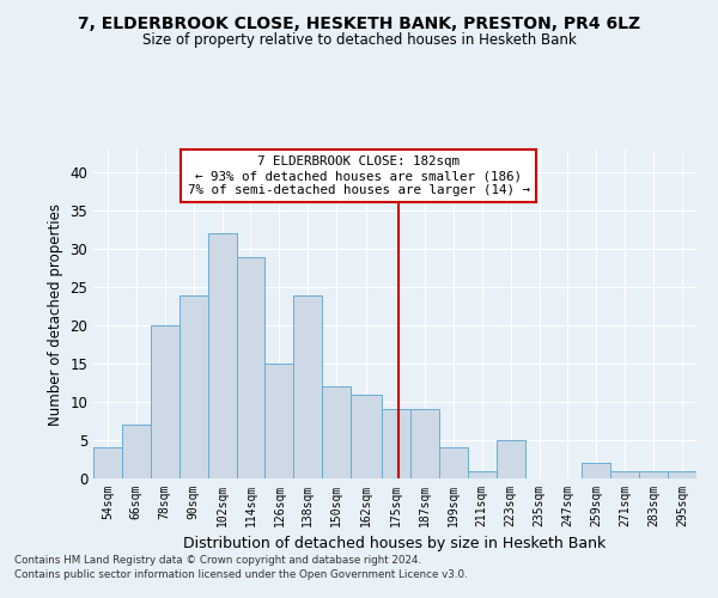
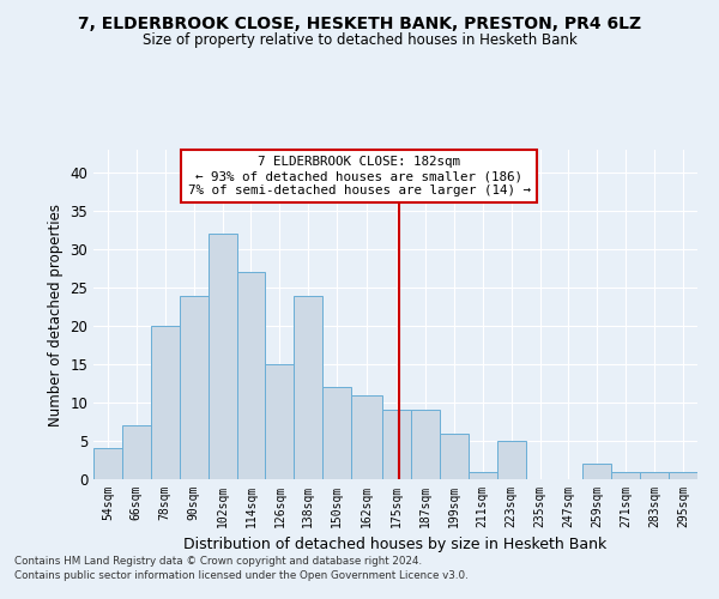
114sqm: 29 -> 27
199sqm: 4 -> 6
